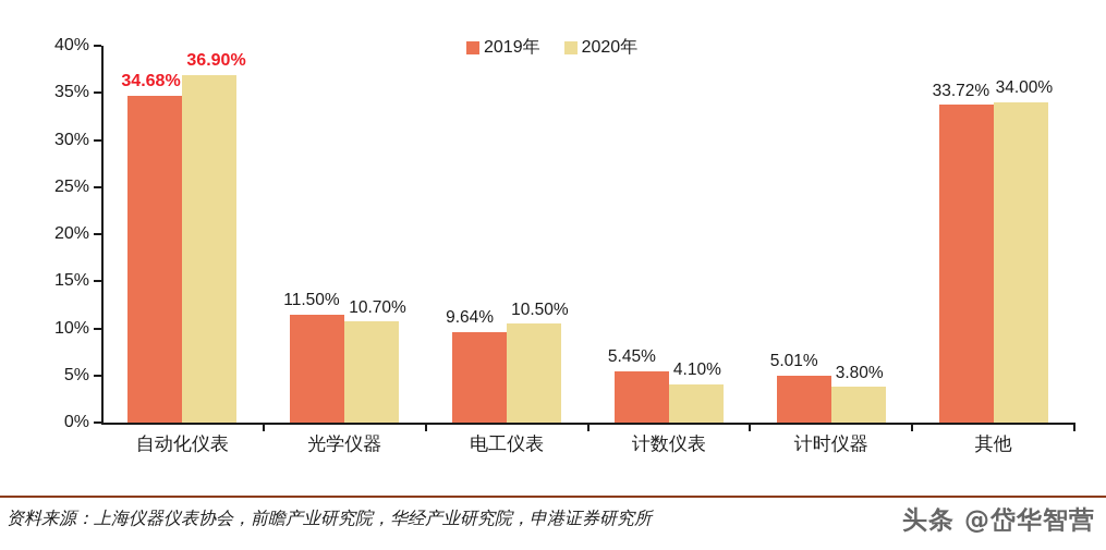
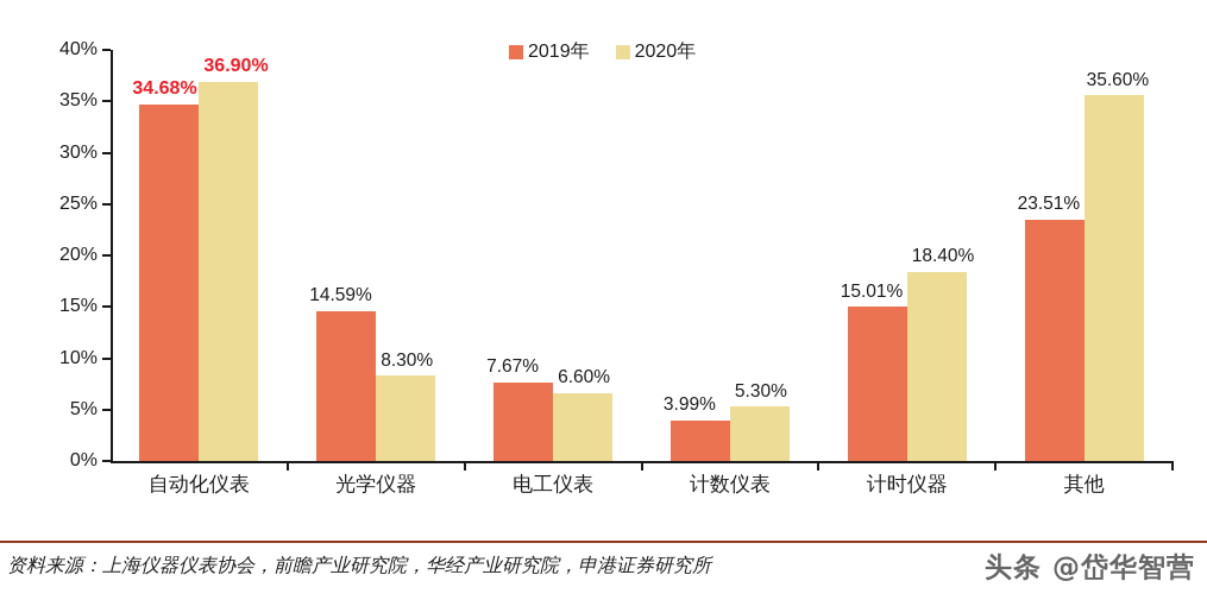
2019年/光学仪器: 11.50% -> 14.59%
2020年/光学仪器: 10.70% -> 8.30%
2019年/电工仪表: 9.64% -> 7.67%
2020年/电工仪表: 10.50% -> 6.60%
2019年/计数仪表: 5.45% -> 3.99%
2020年/计数仪表: 4.10% -> 5.30%
2019年/计时仪器: 5.01% -> 15.01%
2020年/计时仪器: 3.80% -> 18.40%
2019年/其他: 33.72% -> 23.51%
2020年/其他: 34.00% -> 35.60%
